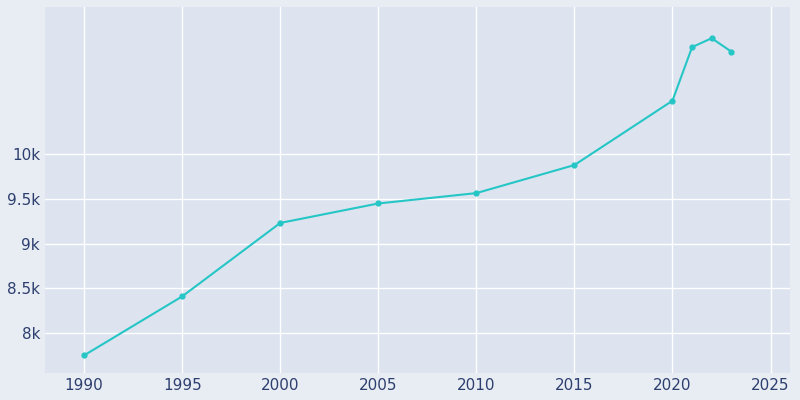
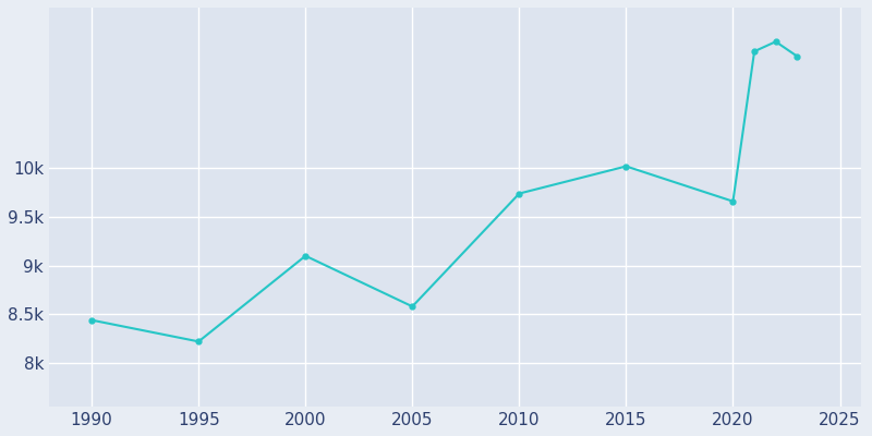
1990: 7.75k -> 8.44k
1995: 8.41k -> 8.22k
2000: 9.23k -> 9.10k
2005: 9.45k -> 8.58k
2010: 9.57k -> 9.74k
2015: 9.88k -> 10.02k
2020: 10.60k -> 9.66k
